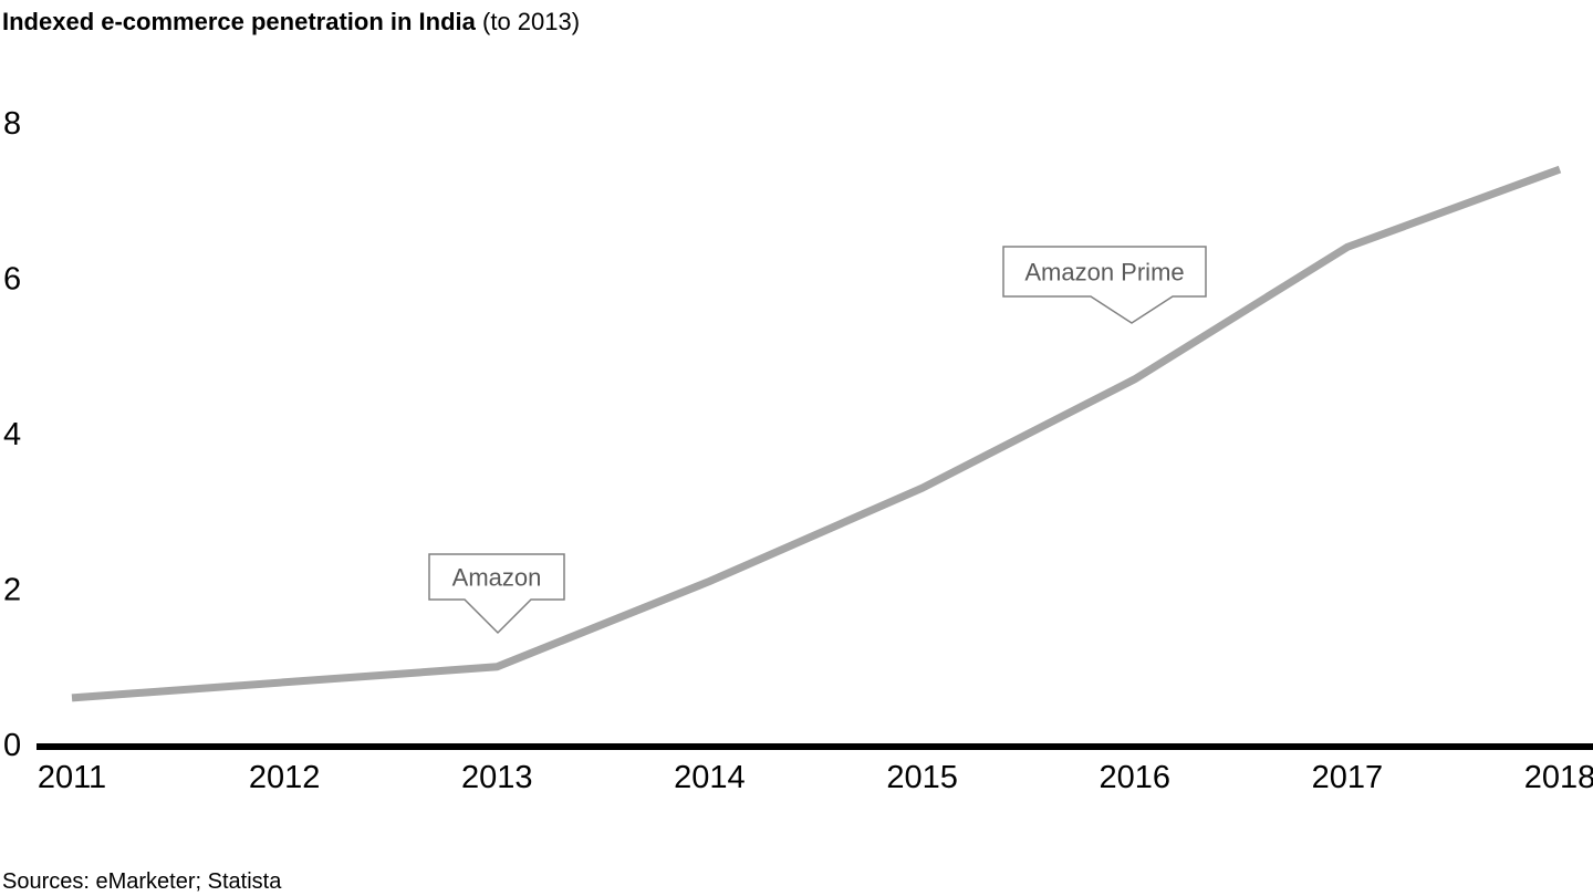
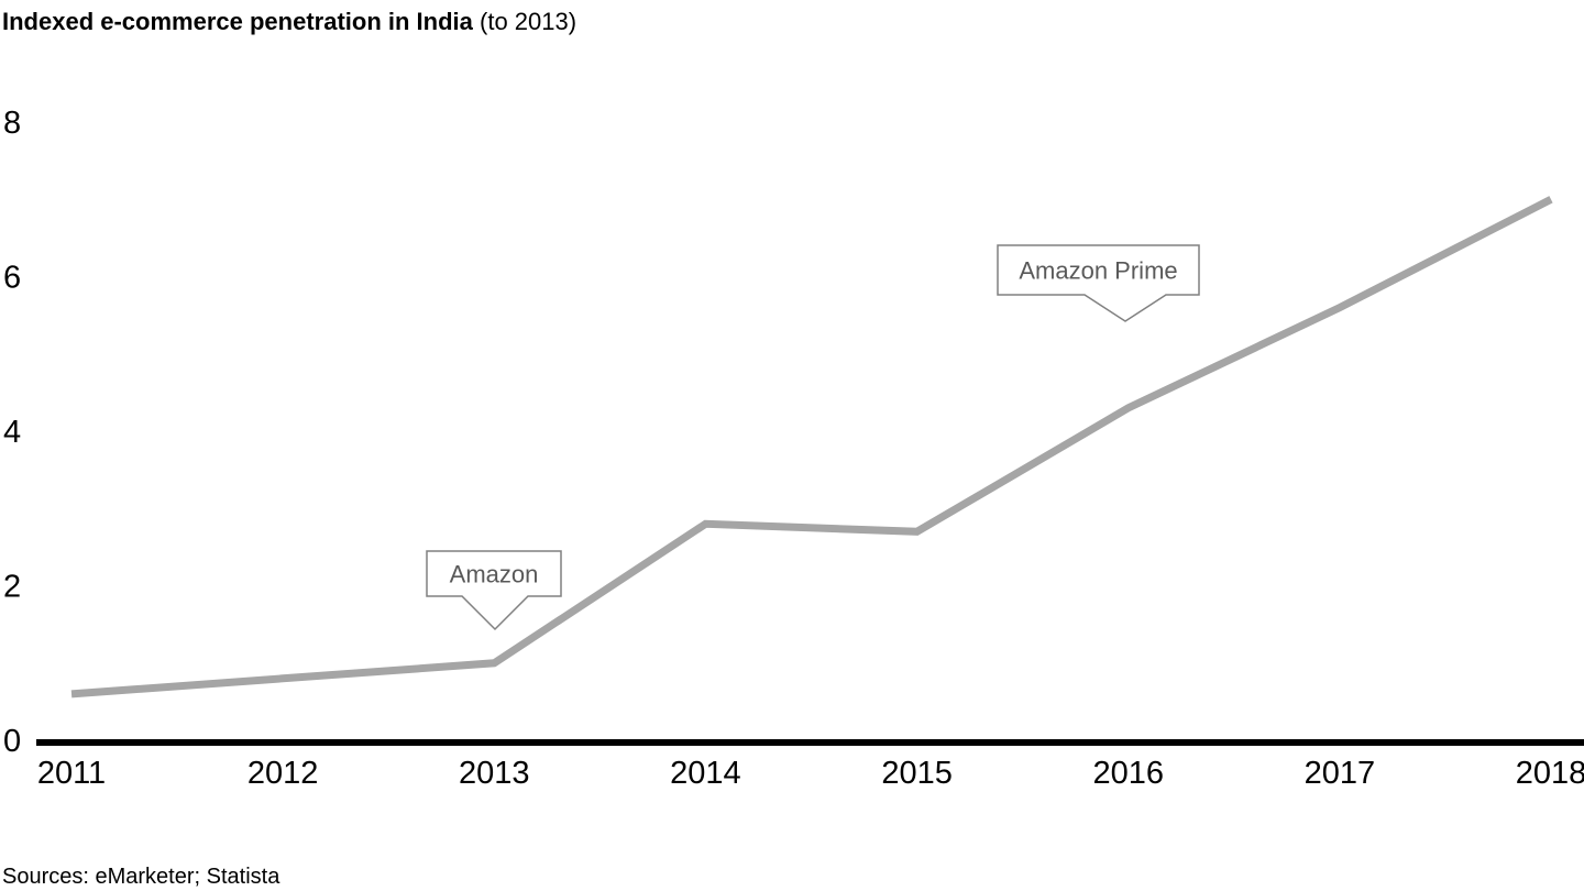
2014: 2.1 -> 2.8
2015: 3.3 -> 2.7
2016: 4.7 -> 4.3
2017: 6.4 -> 5.6
2018: 7.4 -> 7.0
